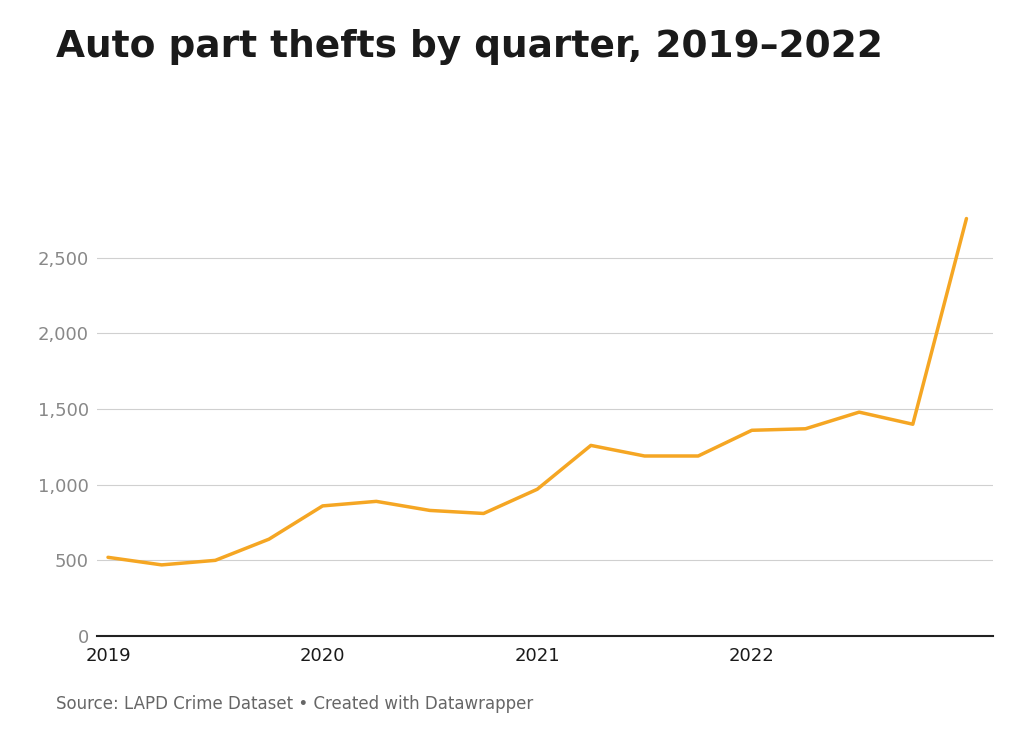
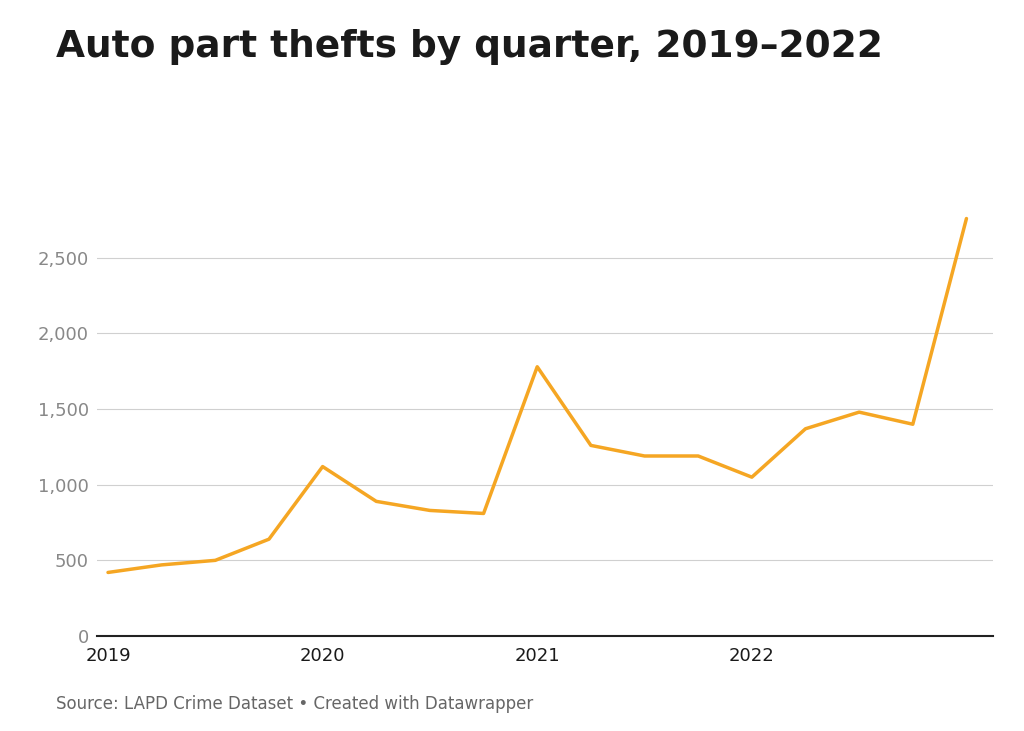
2019: 520 -> 420
2020: 860 -> 1,120
2021: 970 -> 1,780
2022: 1,360 -> 1,050
